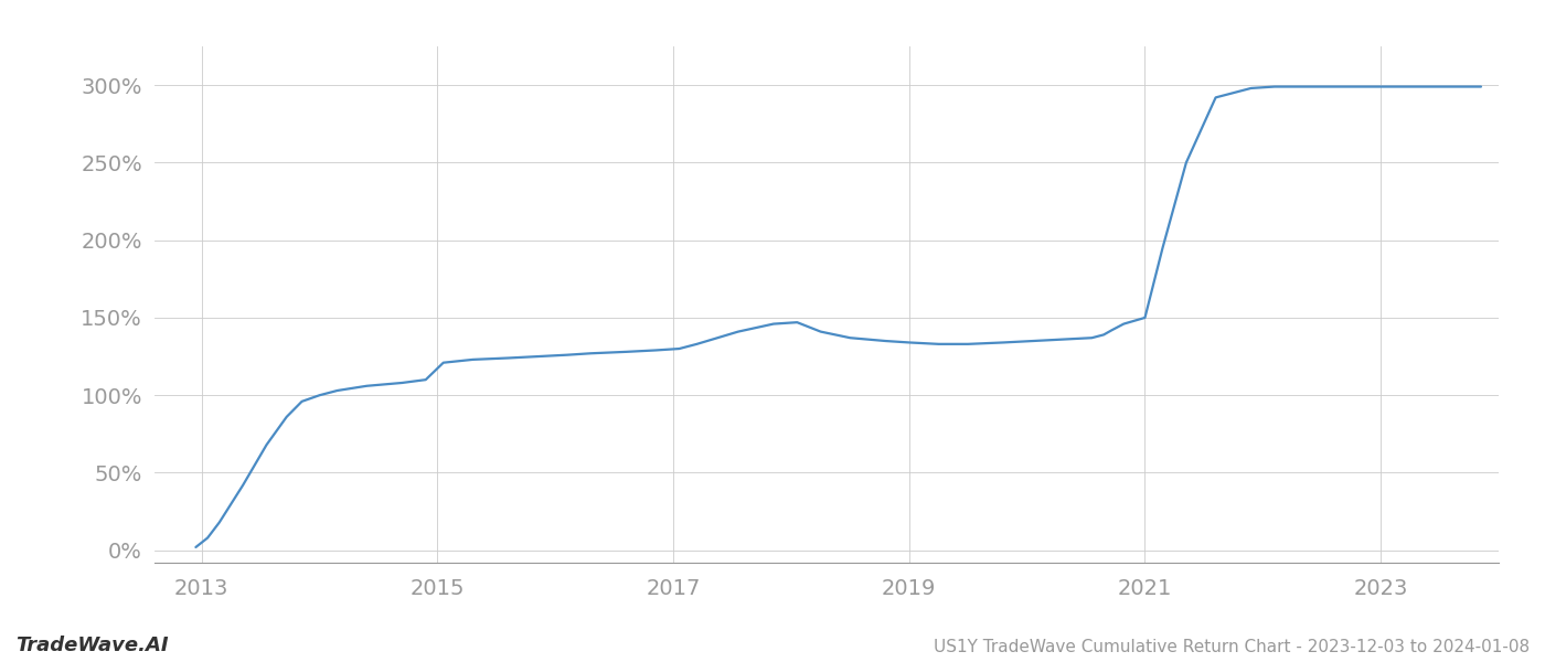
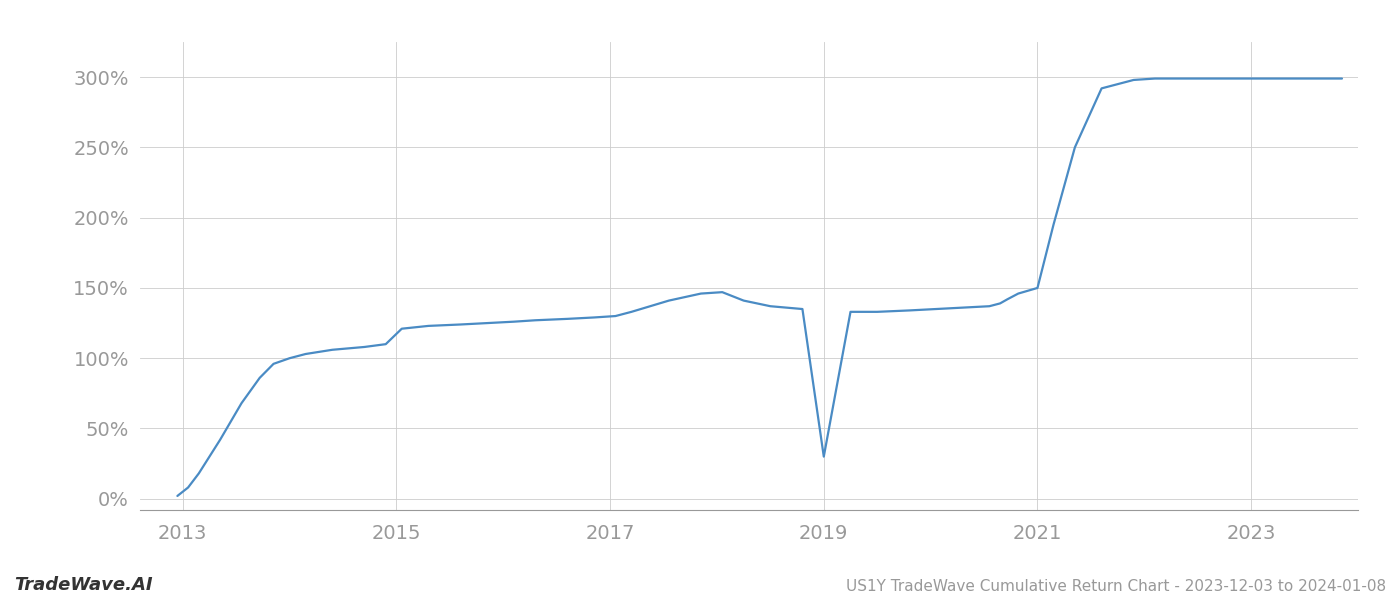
2019: 134% -> 30%
